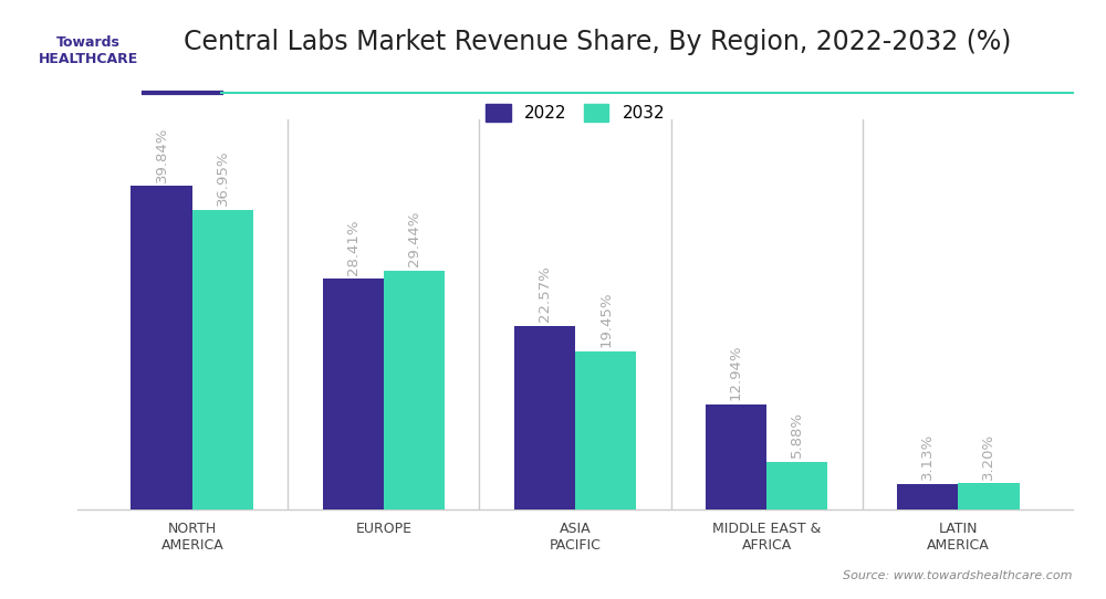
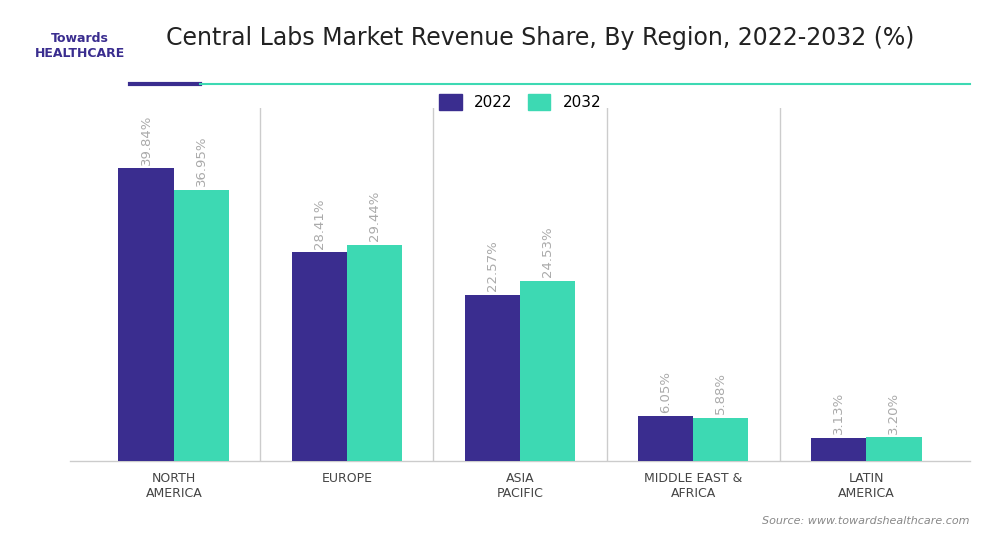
2032/ASIA PACIFIC: 19.45% -> 24.53%
2022/MIDDLE EAST & AFRICA: 12.94% -> 6.05%
